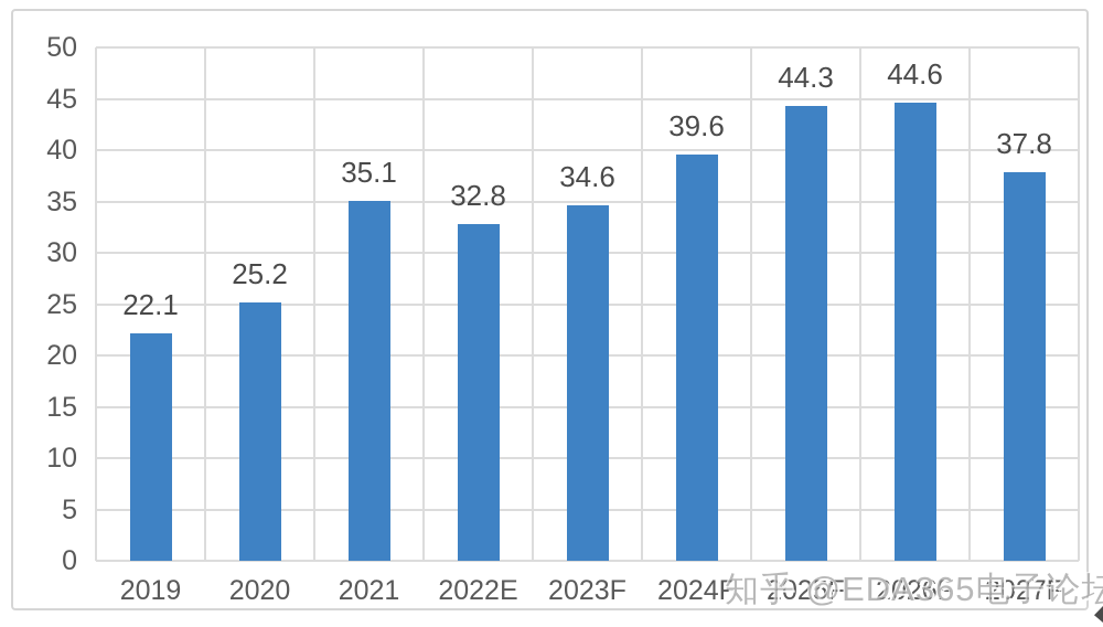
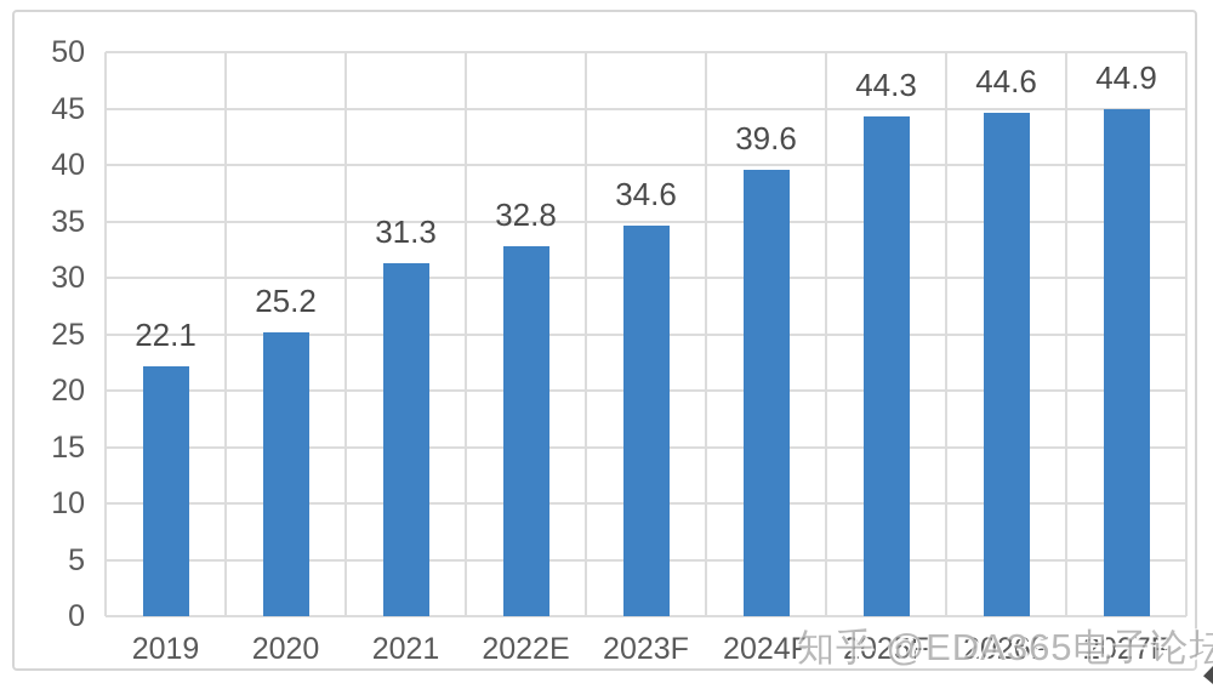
2021: 35.1 -> 31.3
2027F: 37.8 -> 44.9
